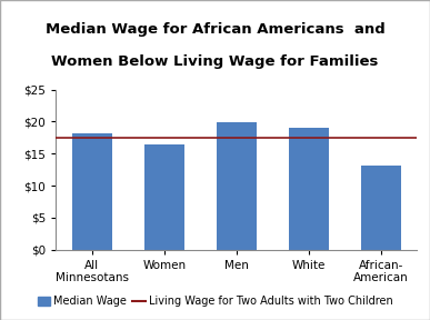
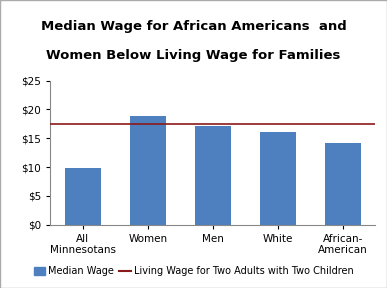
All Minnesotans: $18.2 -> $9.8
Women: $16.5 -> $18.8
Men: $19.9 -> $17.2
White: $19.0 -> $16.0
African- American: $13.1 -> $14.2
